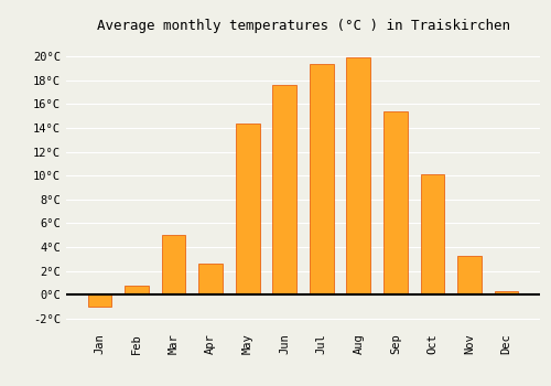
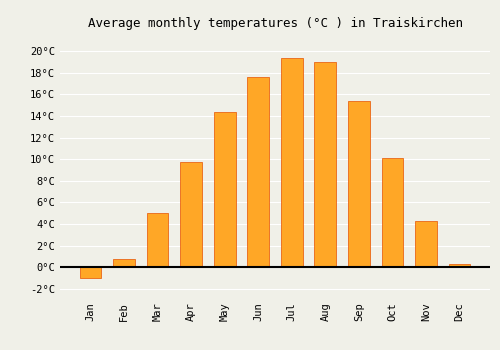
Apr: 2.6°C -> 9.7°C
Aug: 19.9°C -> 19.0°C
Nov: 3.3°C -> 4.3°C
